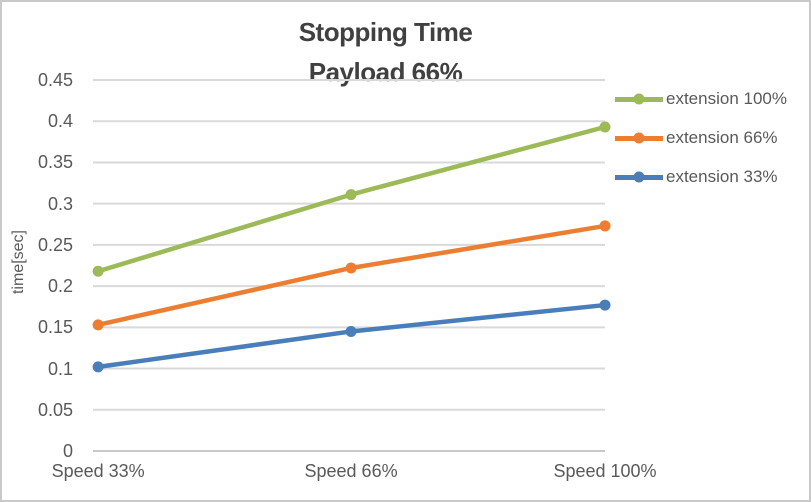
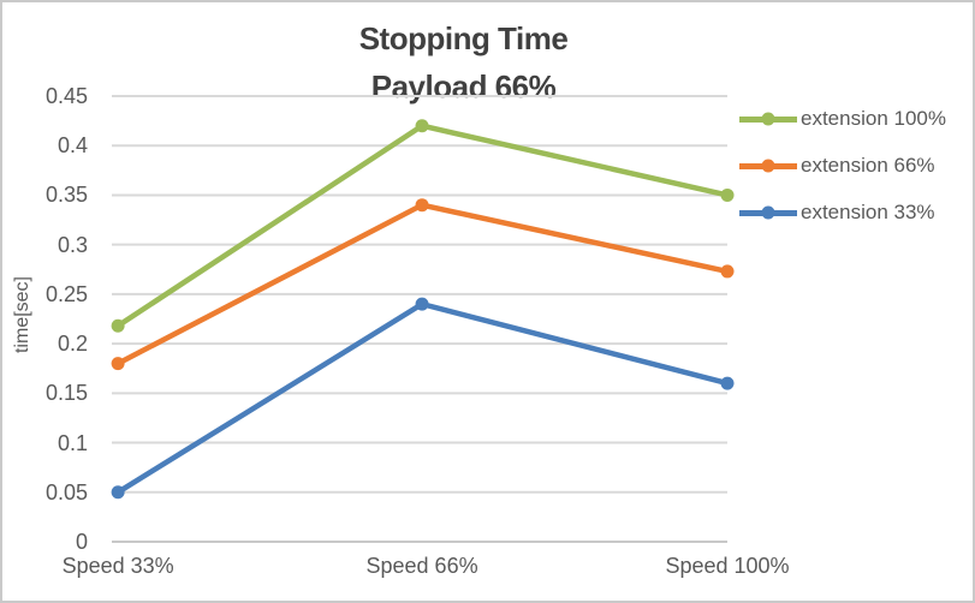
extension 66%/Speed 33%: 0.15 -> 0.18
extension 33%/Speed 33%: 0.10 -> 0.05
extension 100%/Speed 66%: 0.31 -> 0.42
extension 66%/Speed 66%: 0.22 -> 0.34
extension 33%/Speed 66%: 0.14 -> 0.24
extension 100%/Speed 100%: 0.39 -> 0.35
extension 33%/Speed 100%: 0.18 -> 0.16
